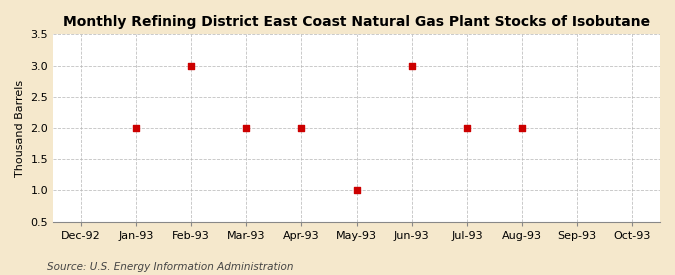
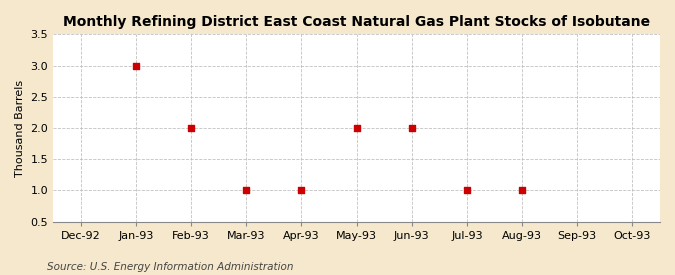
Jan-93: 2 -> 3
Feb-93: 3 -> 2
Mar-93: 2 -> 1
Apr-93: 2 -> 1
May-93: 1 -> 2
Jun-93: 3 -> 2
Jul-93: 2 -> 1
Aug-93: 2 -> 1
